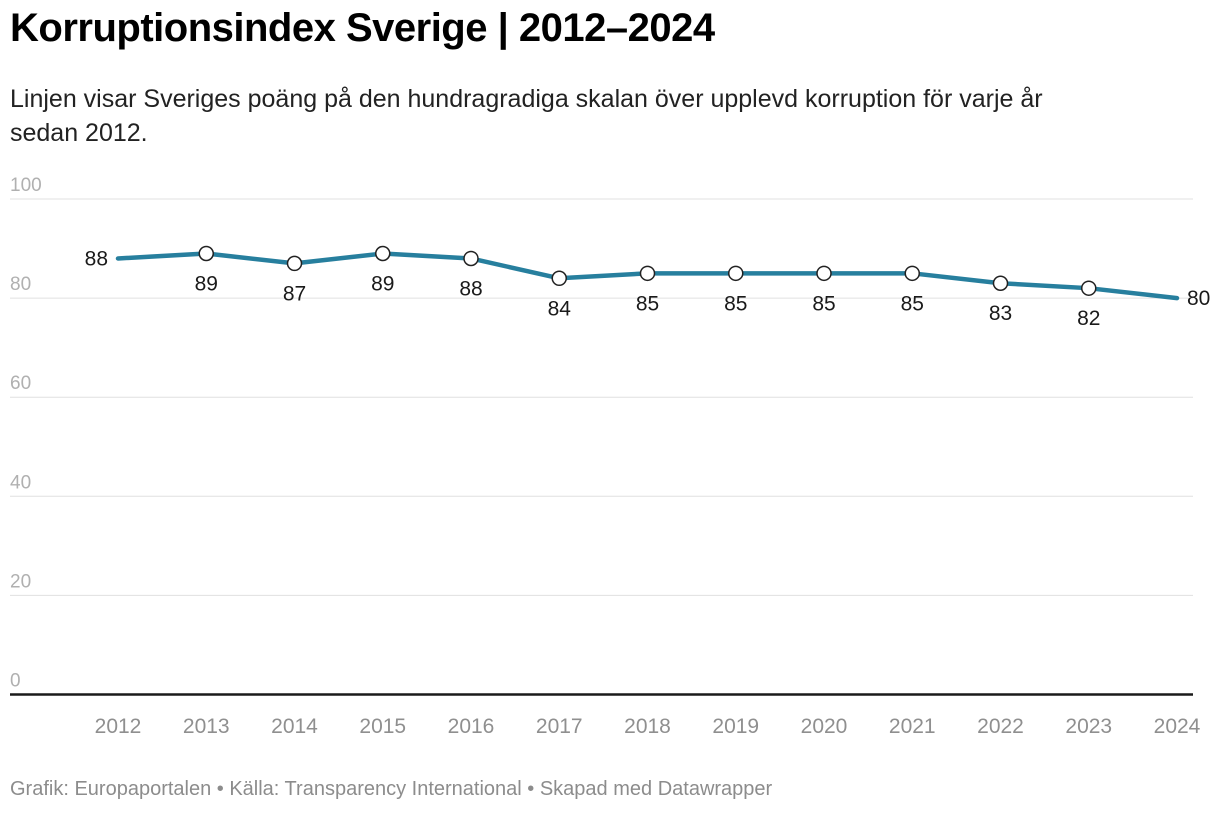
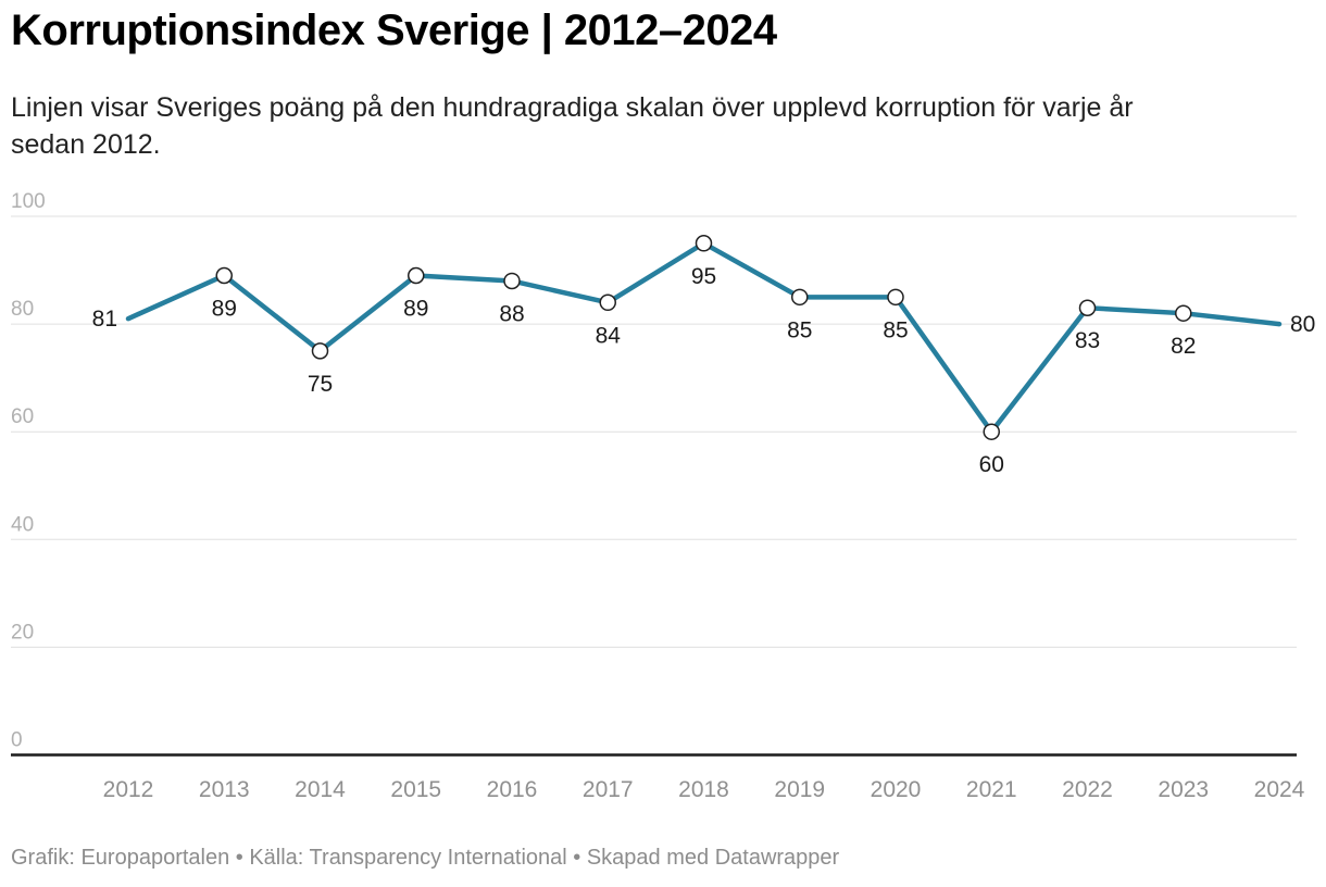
2012: 88 -> 81
2014: 87 -> 75
2018: 85 -> 95
2021: 85 -> 60
